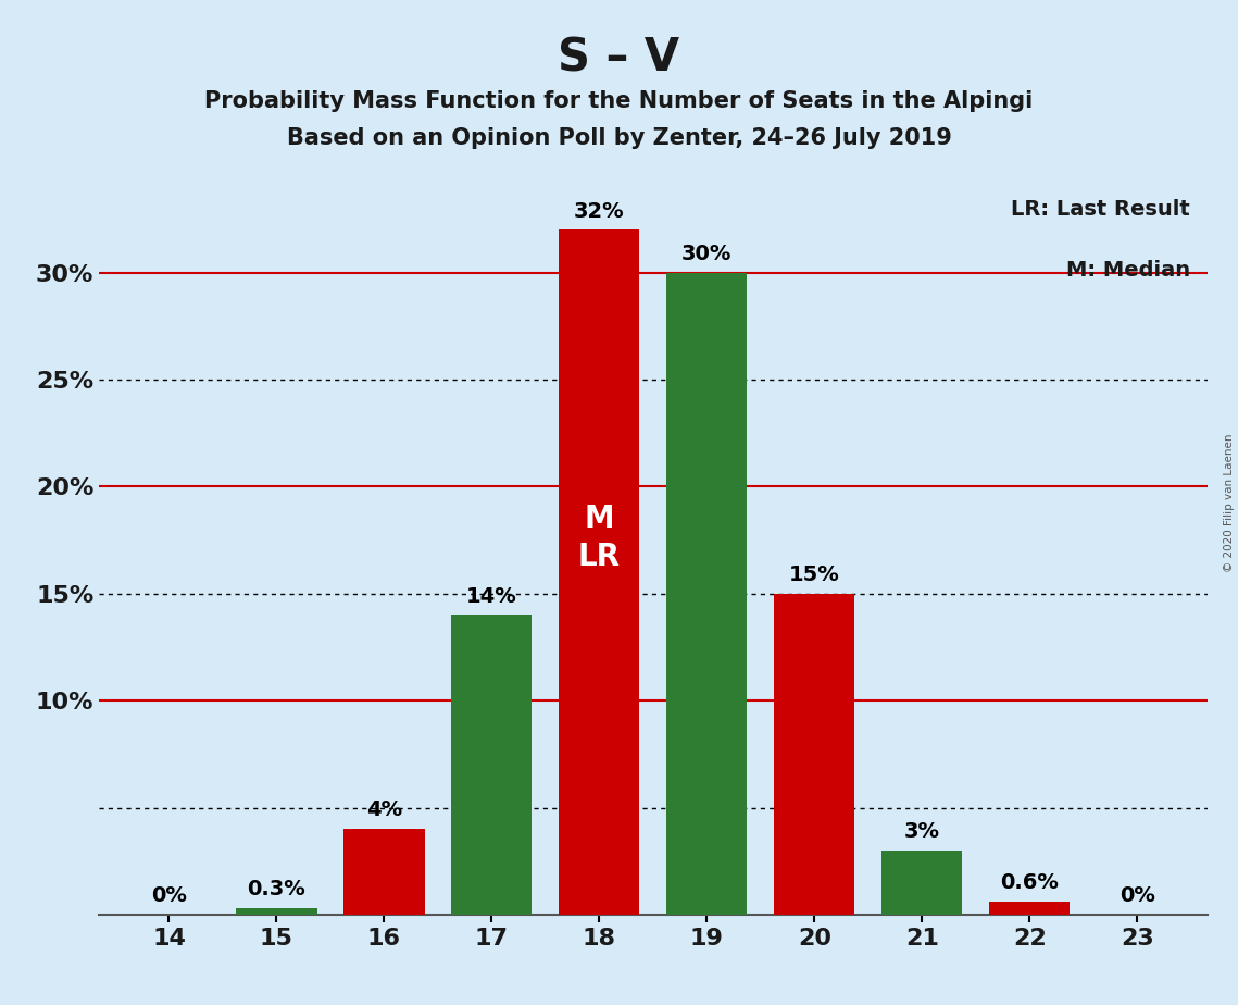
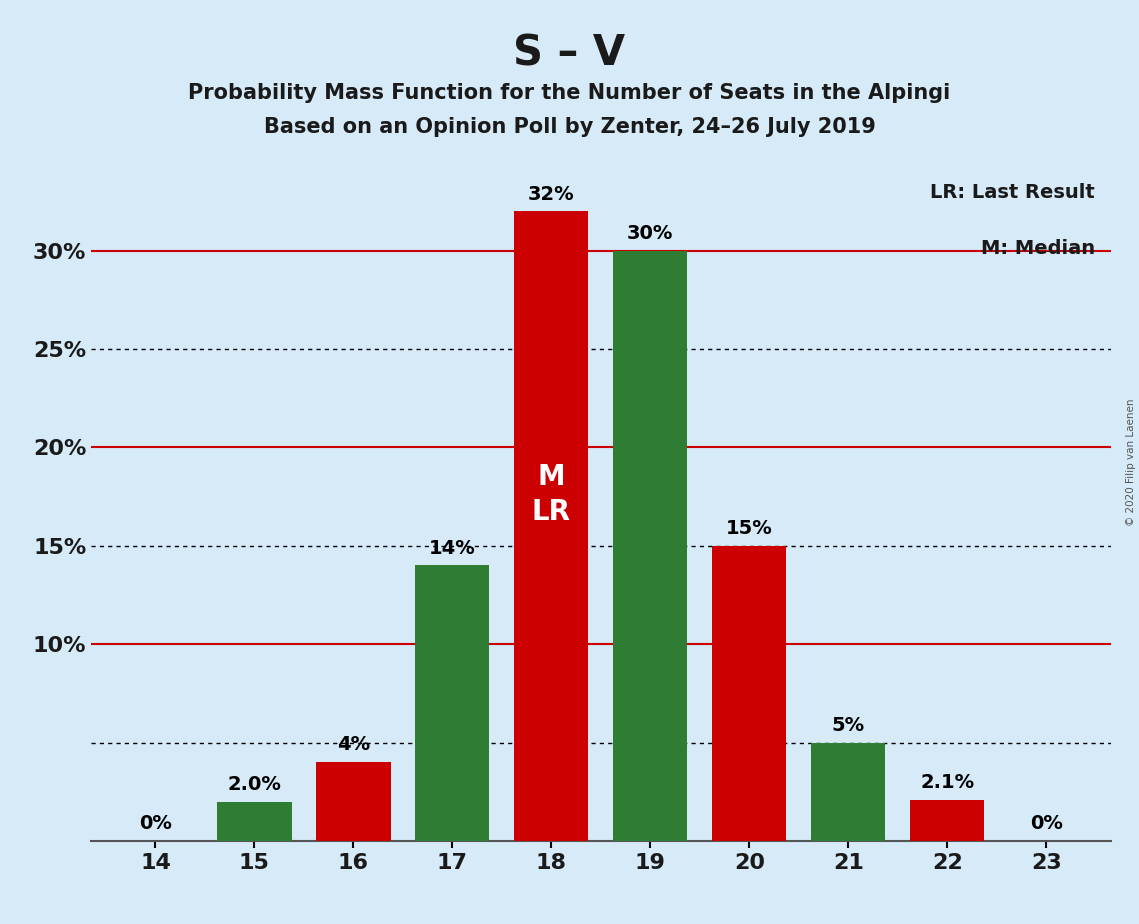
15: 0.3% -> 2.0%
21: 3% -> 5%
22: 0.6% -> 2.1%
